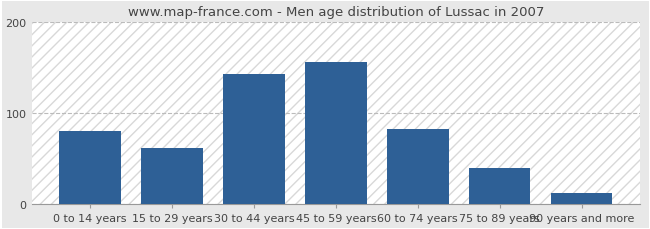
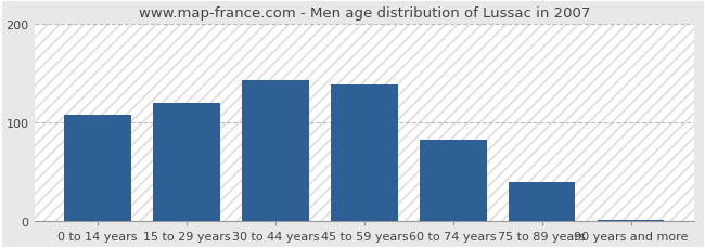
0 to 14 years: 80 -> 108
15 to 29 years: 62 -> 120
45 to 59 years: 156 -> 138
90 years and more: 12 -> 2
